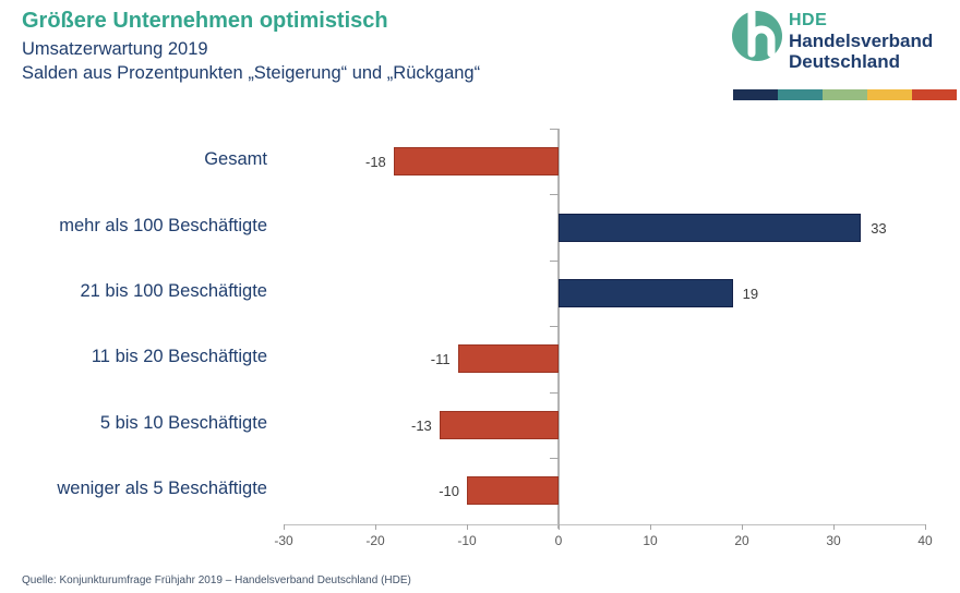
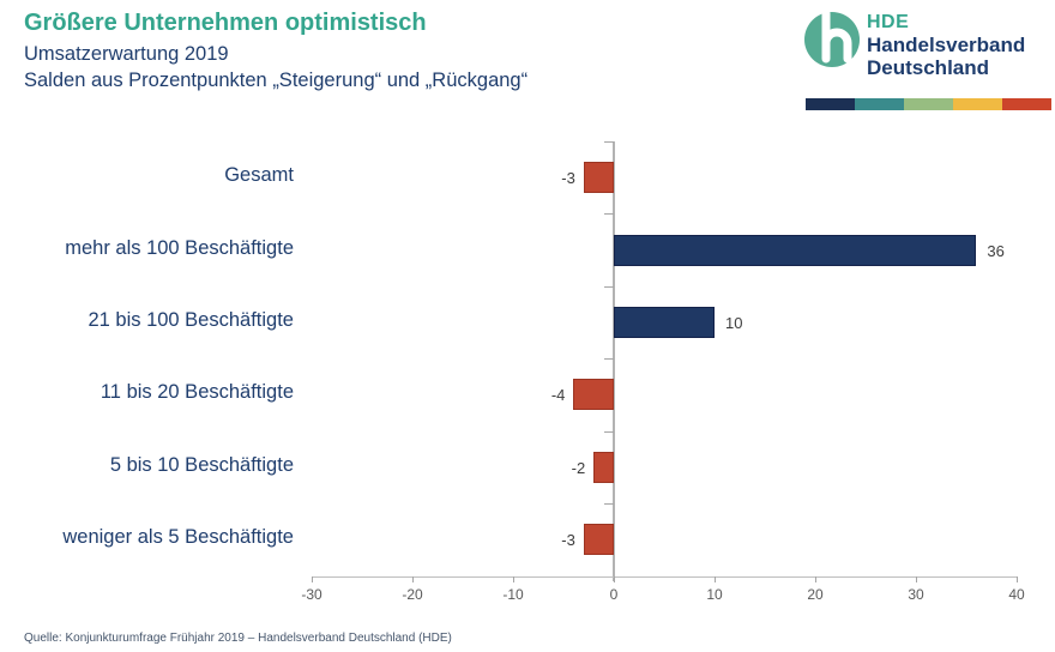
Gesamt: -18 -> -3
mehr als 100 Beschäftigte: 33 -> 36
21 bis 100 Beschäftigte: 19 -> 10
11 bis 20 Beschäftigte: -11 -> -4
5 bis 10 Beschäftigte: -13 -> -2
weniger als 5 Beschäftigte: -10 -> -3
